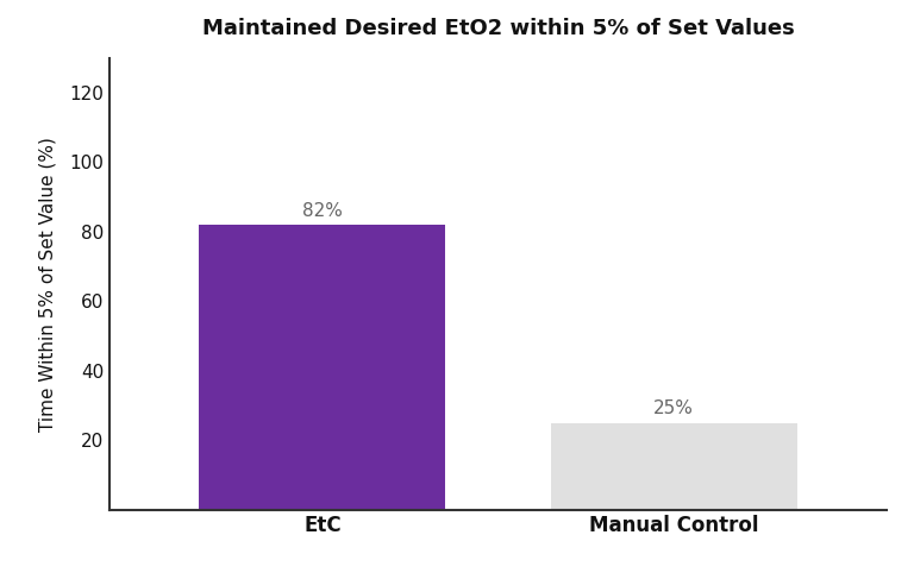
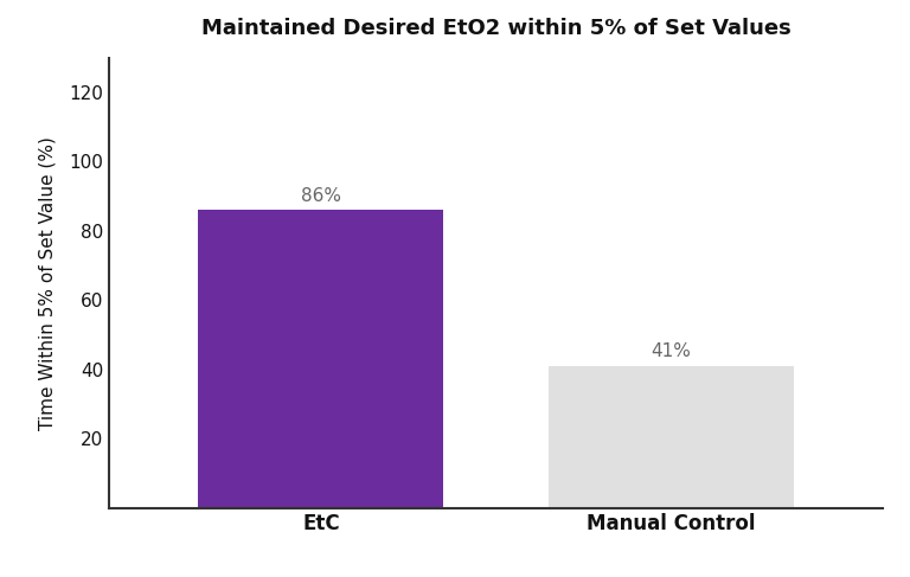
EtC: 82% -> 86%
Manual Control: 25% -> 41%
